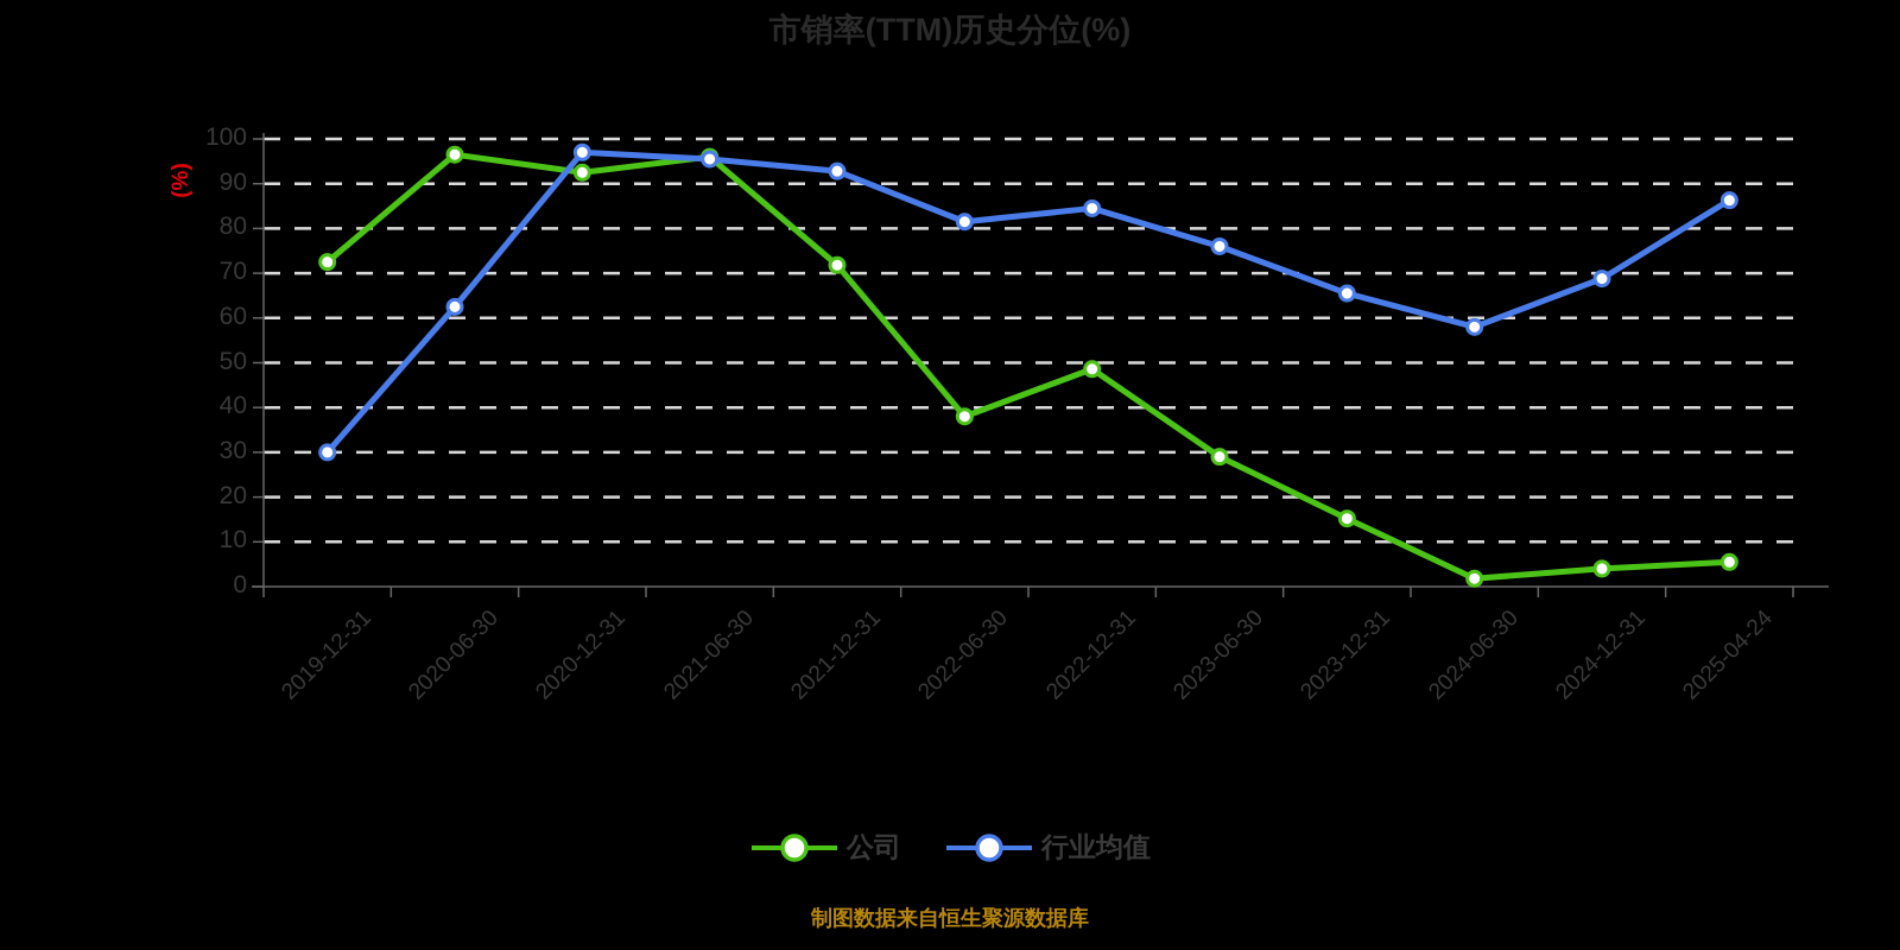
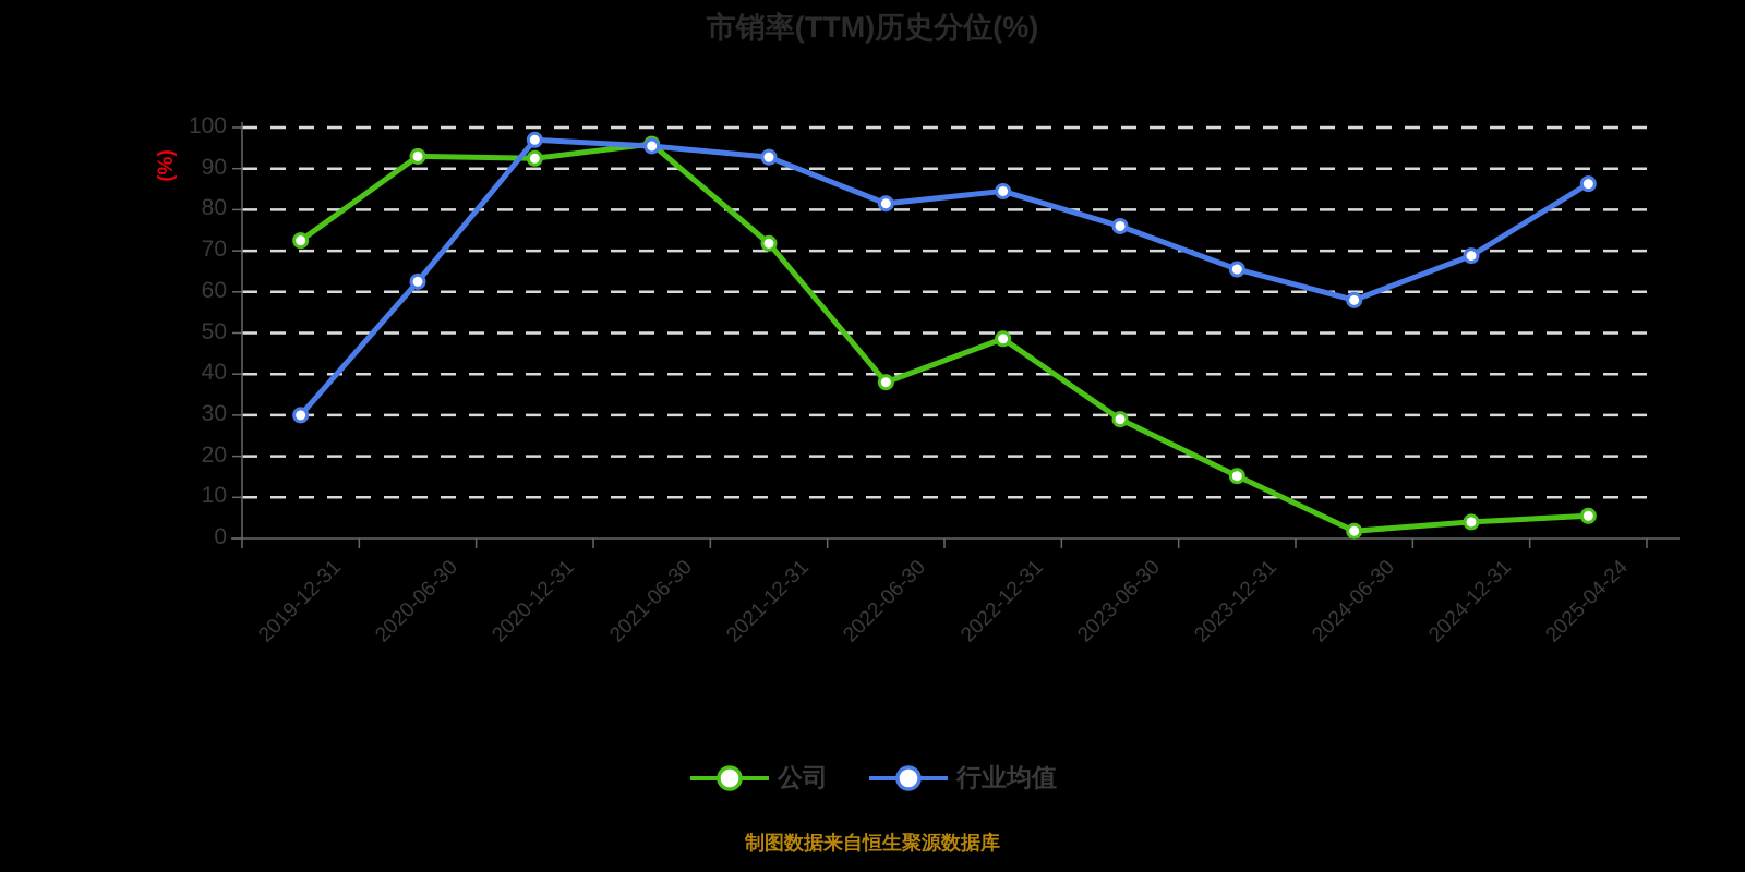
公司/2020-06-30: 96 -> 93
